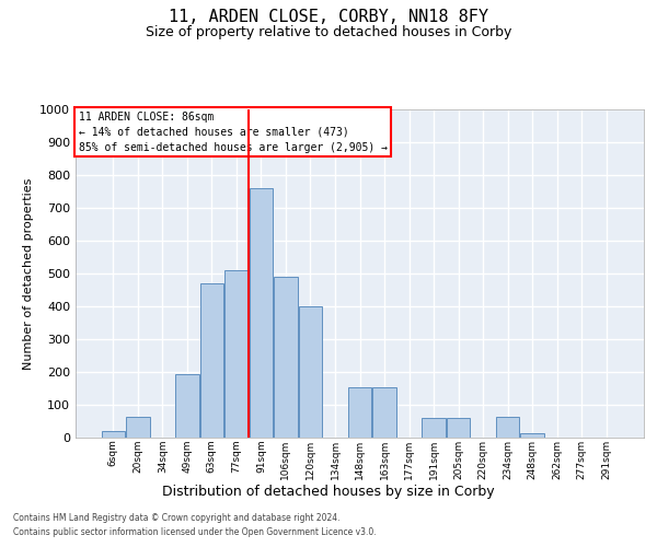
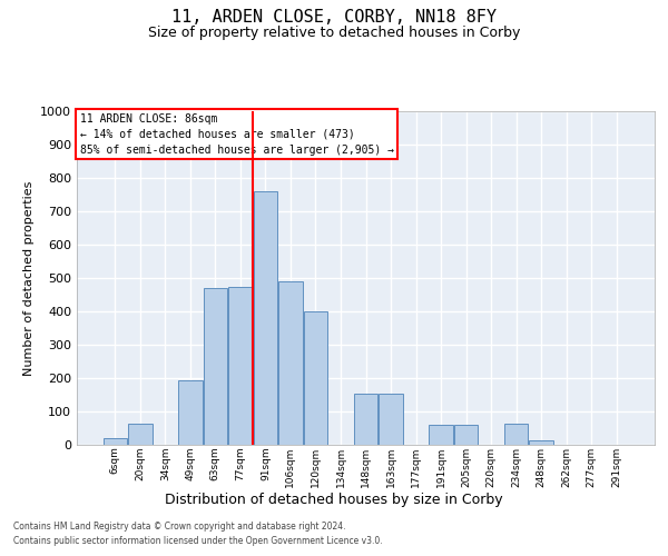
77sqm: 510 -> 475
